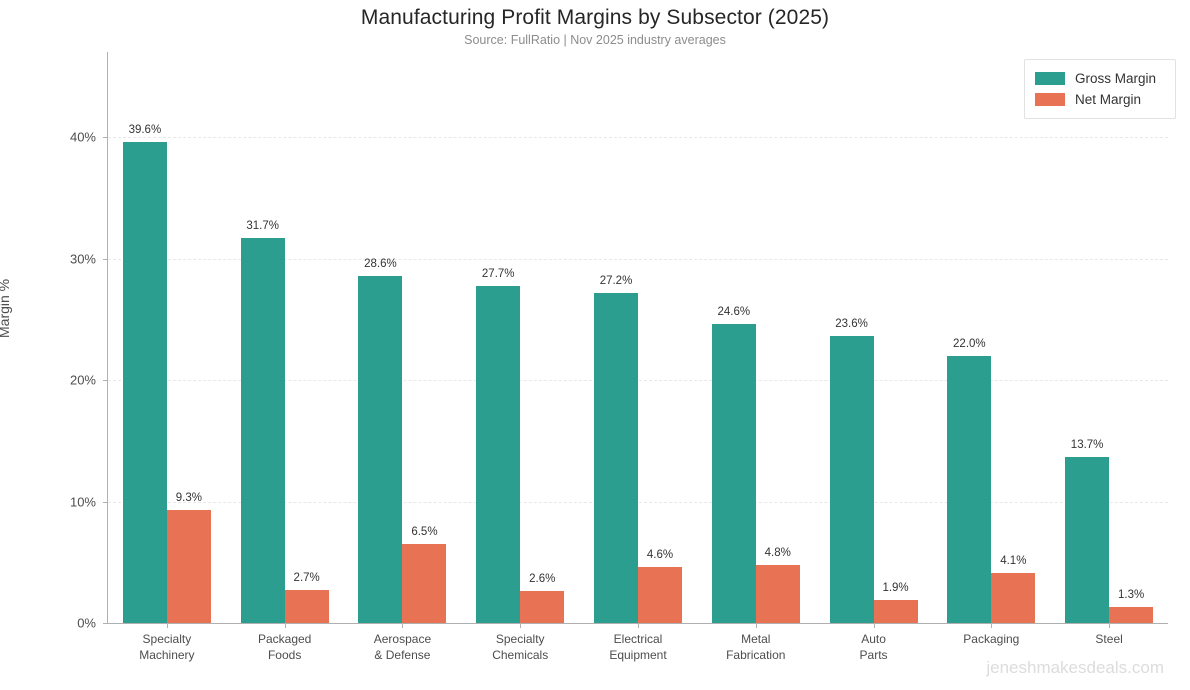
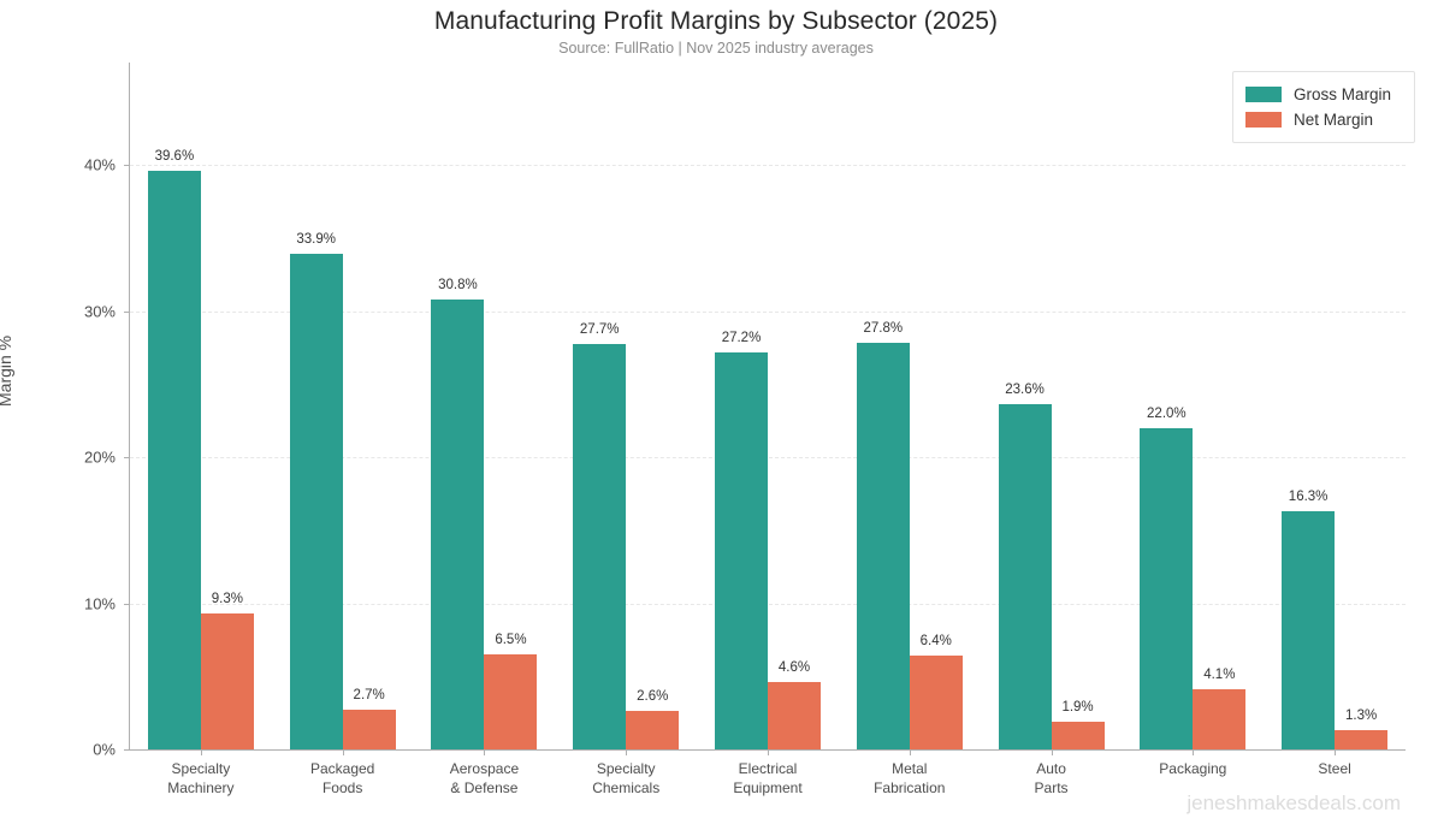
Gross Margin/Packaged Foods: 31.7% -> 33.9%
Gross Margin/Aerospace & Defense: 28.6% -> 30.8%
Gross Margin/Metal Fabrication: 24.6% -> 27.8%
Net Margin/Metal Fabrication: 4.8% -> 6.4%
Gross Margin/Steel: 13.7% -> 16.3%
